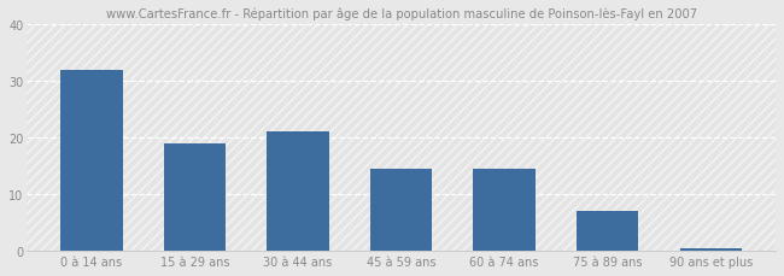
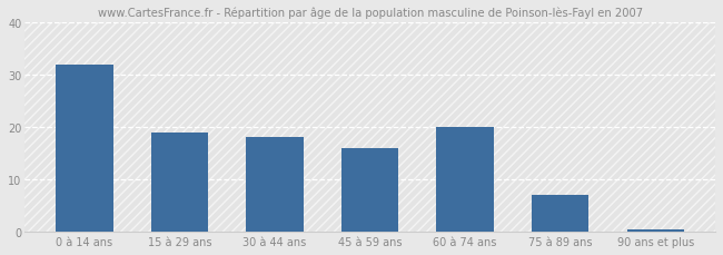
30 à 44 ans: 21.0 -> 18.0
45 à 59 ans: 14.5 -> 16.0
60 à 74 ans: 14.5 -> 20.0
